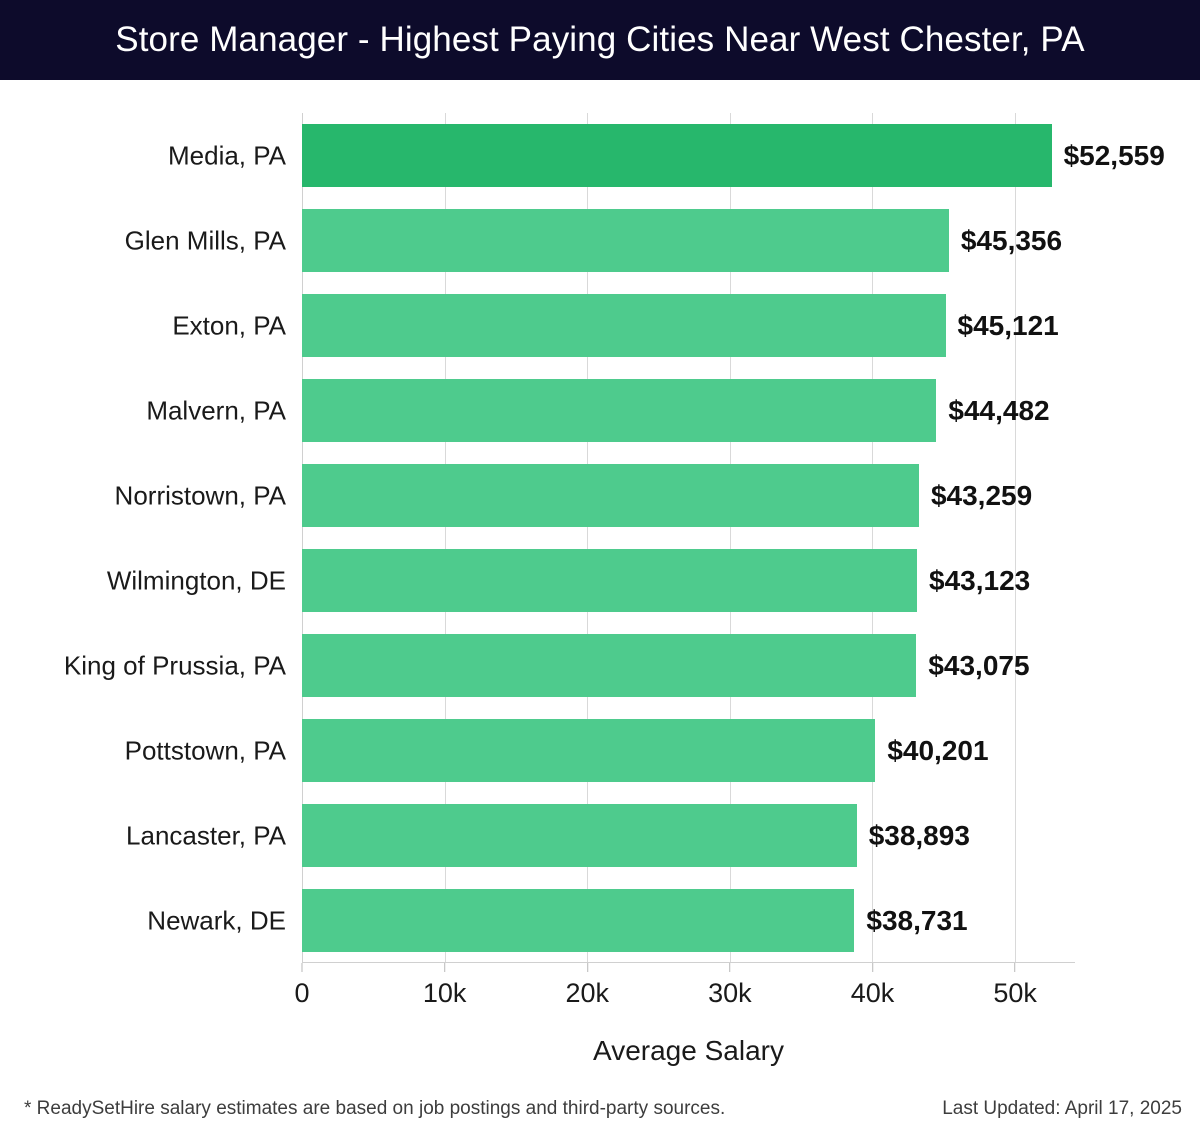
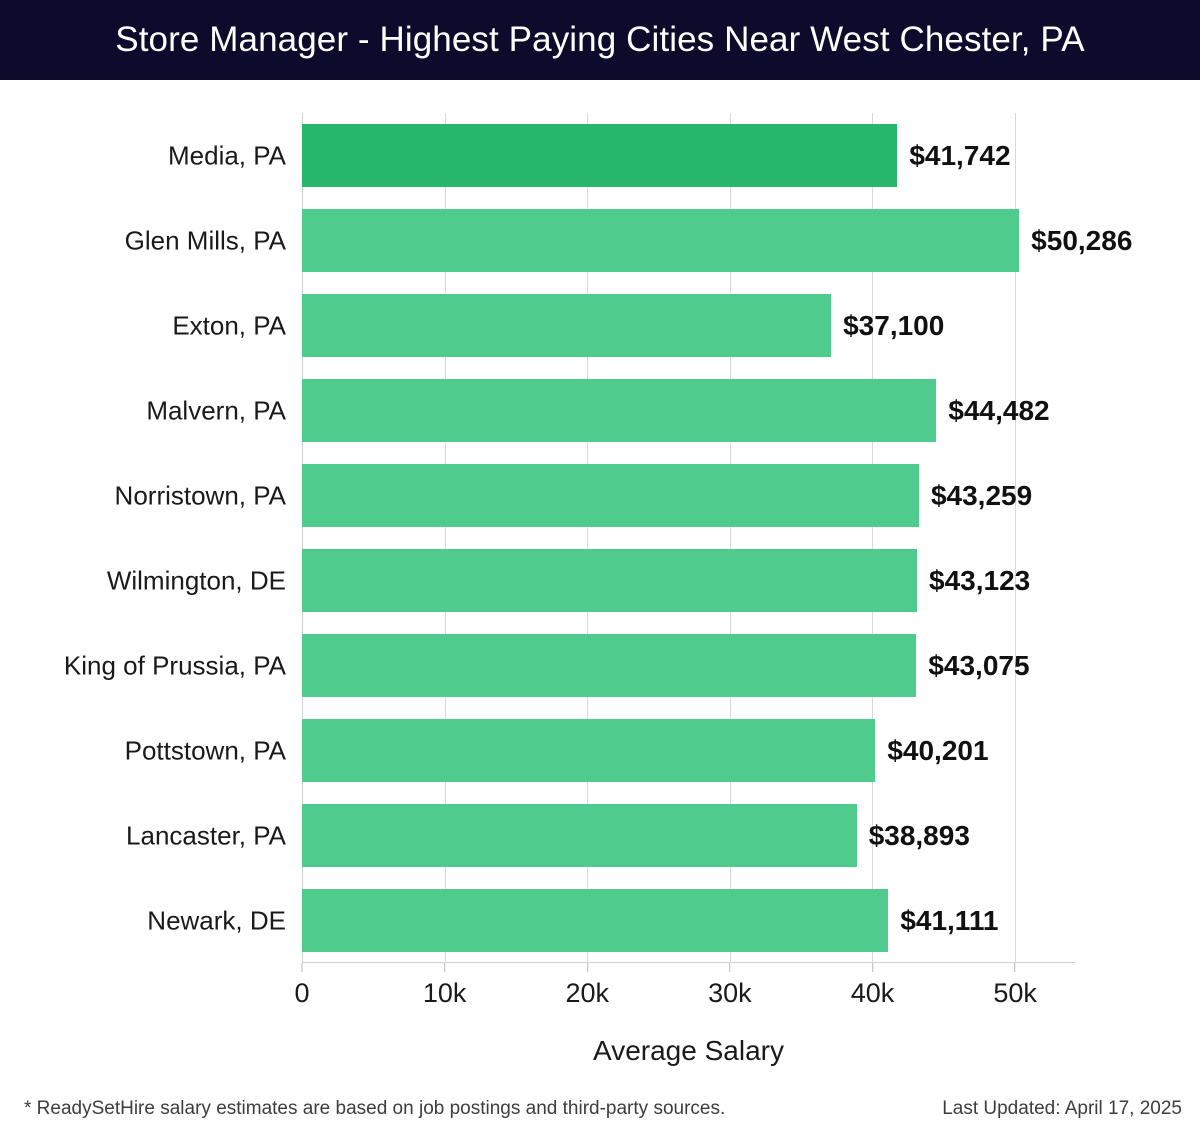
Media, PA: $52,559 -> $41,742
Glen Mills, PA: $45,356 -> $50,286
Exton, PA: $45,121 -> $37,100
Newark, DE: $38,731 -> $41,111
